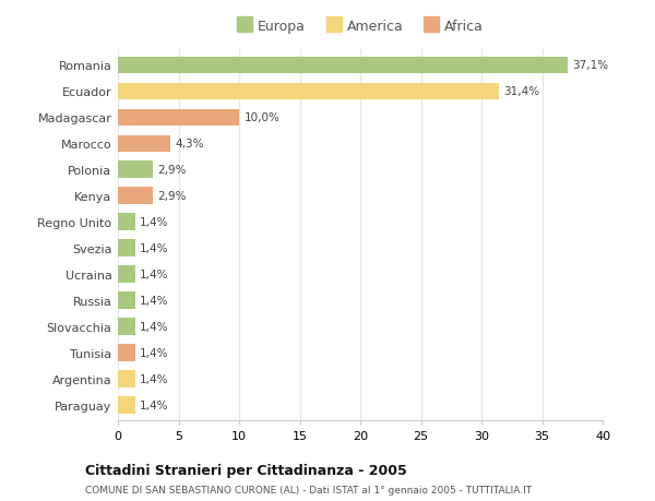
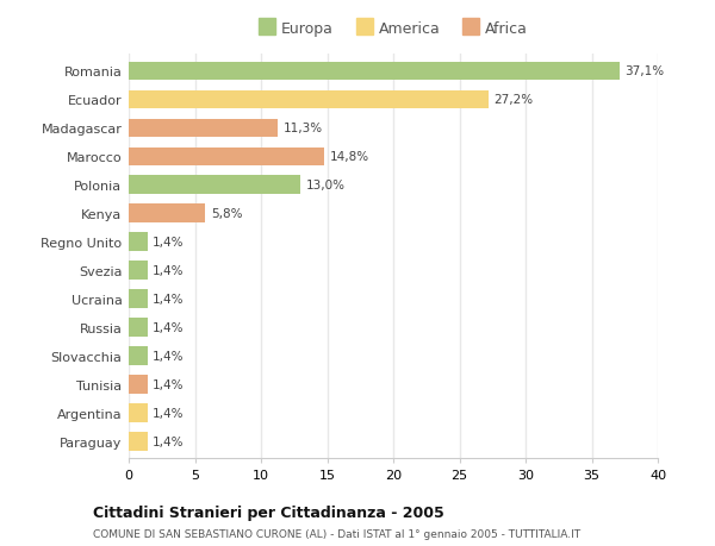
Ecuador: 31,4% -> 27,2%
Madagascar: 10,0% -> 11,3%
Marocco: 4,3% -> 14,8%
Polonia: 2,9% -> 13,0%
Kenya: 2,9% -> 5,8%
